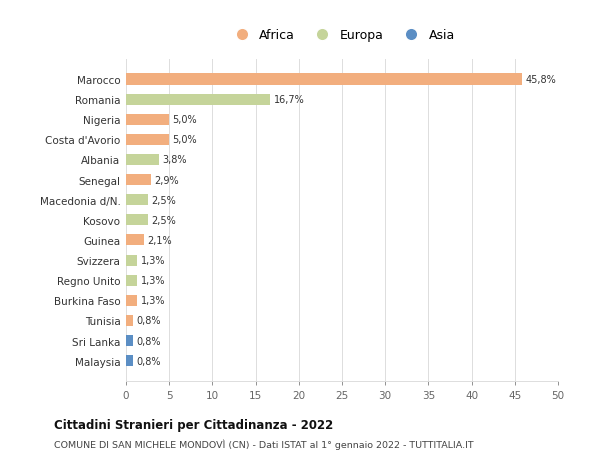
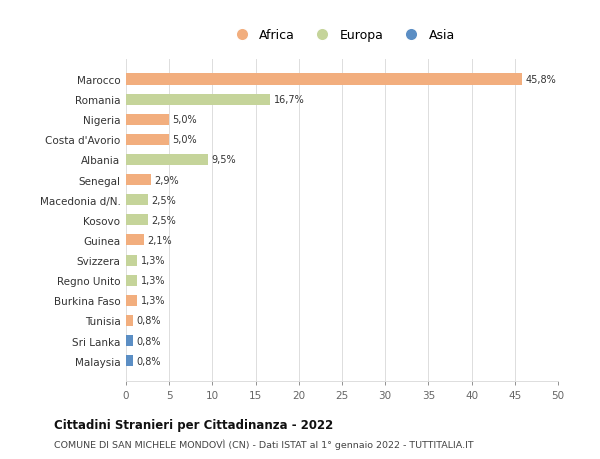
Albania: 3,8% -> 9,5%
